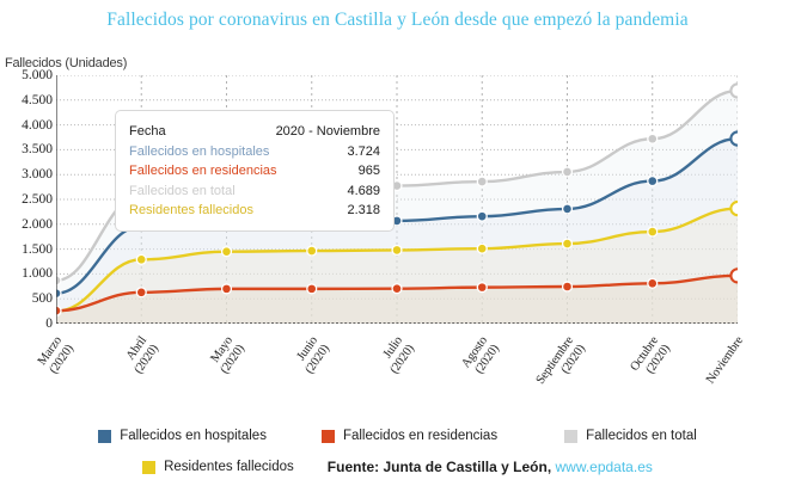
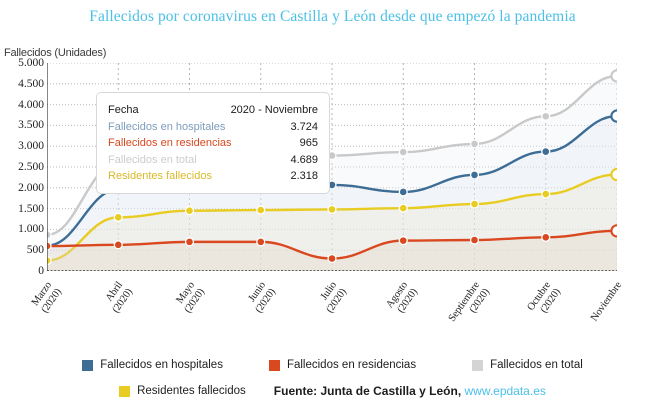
Fallecidos en residencias/Marzo (2020): 300 -> 600
Fallecidos en residencias/Julio (2020): 700 -> 300
Fallecidos en hospitales/Agosto (2020): 2200 -> 1900
